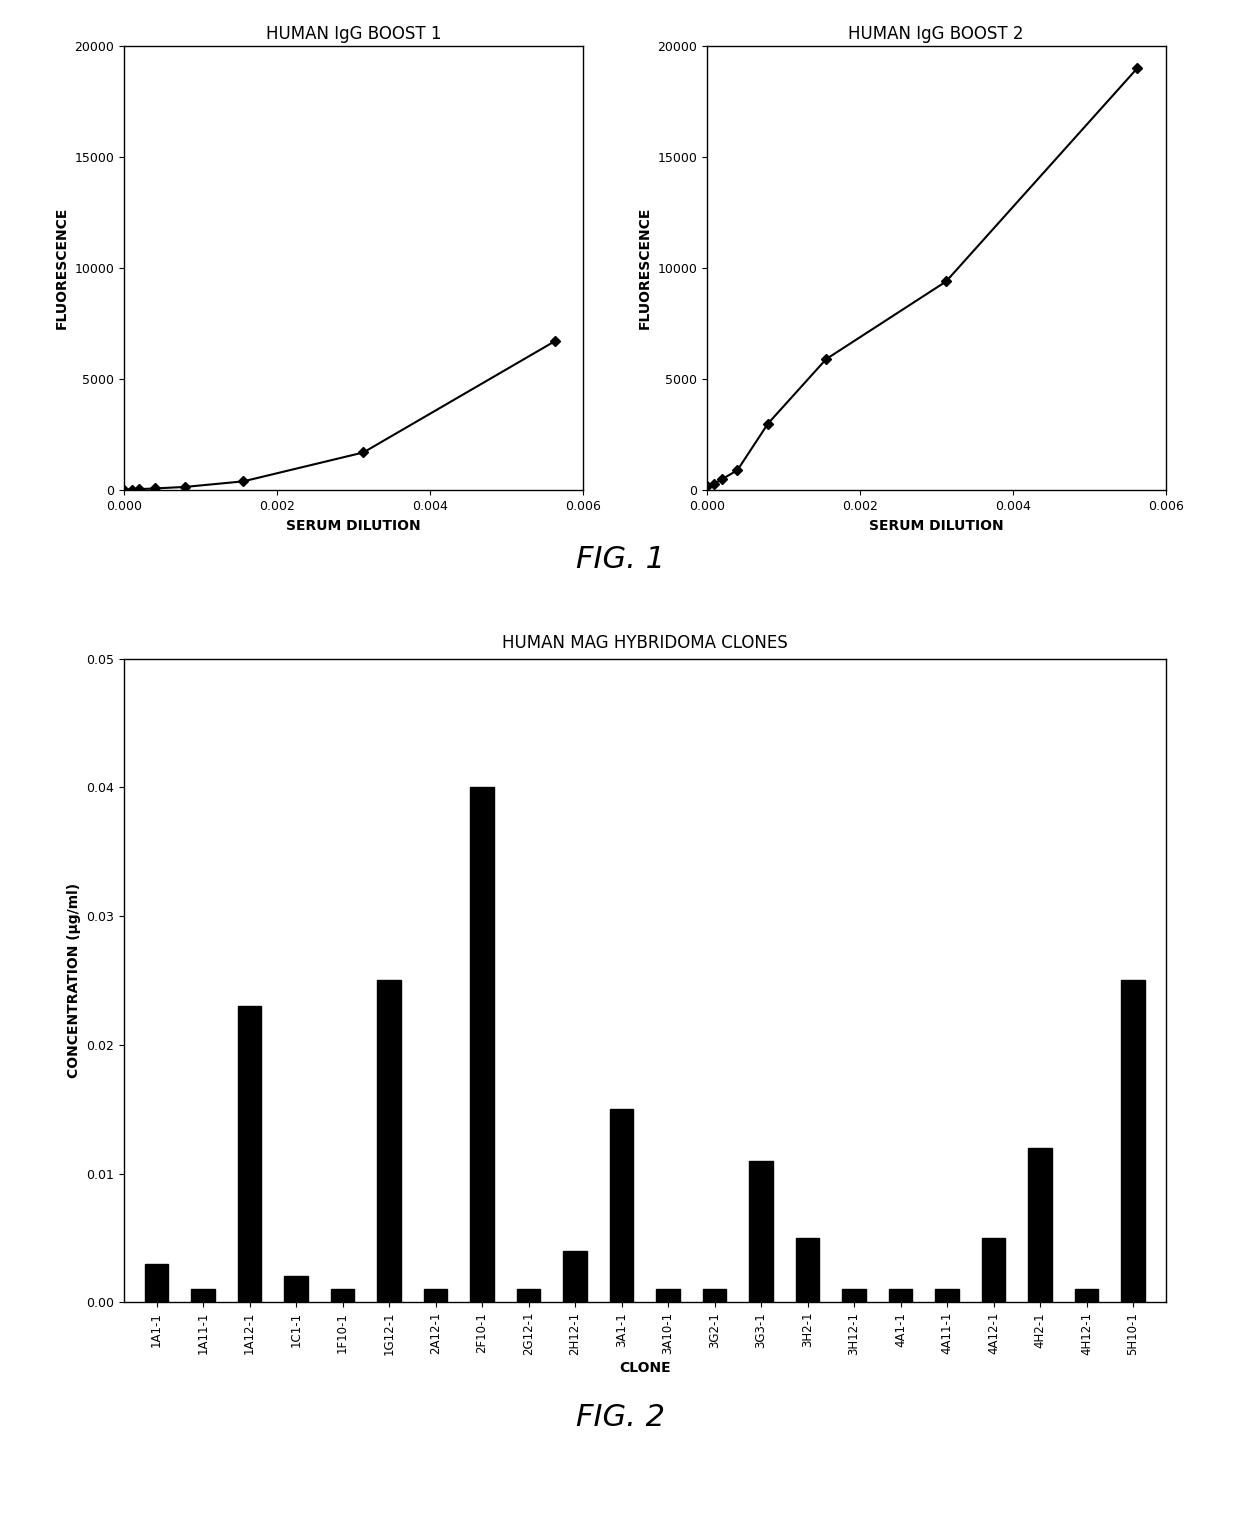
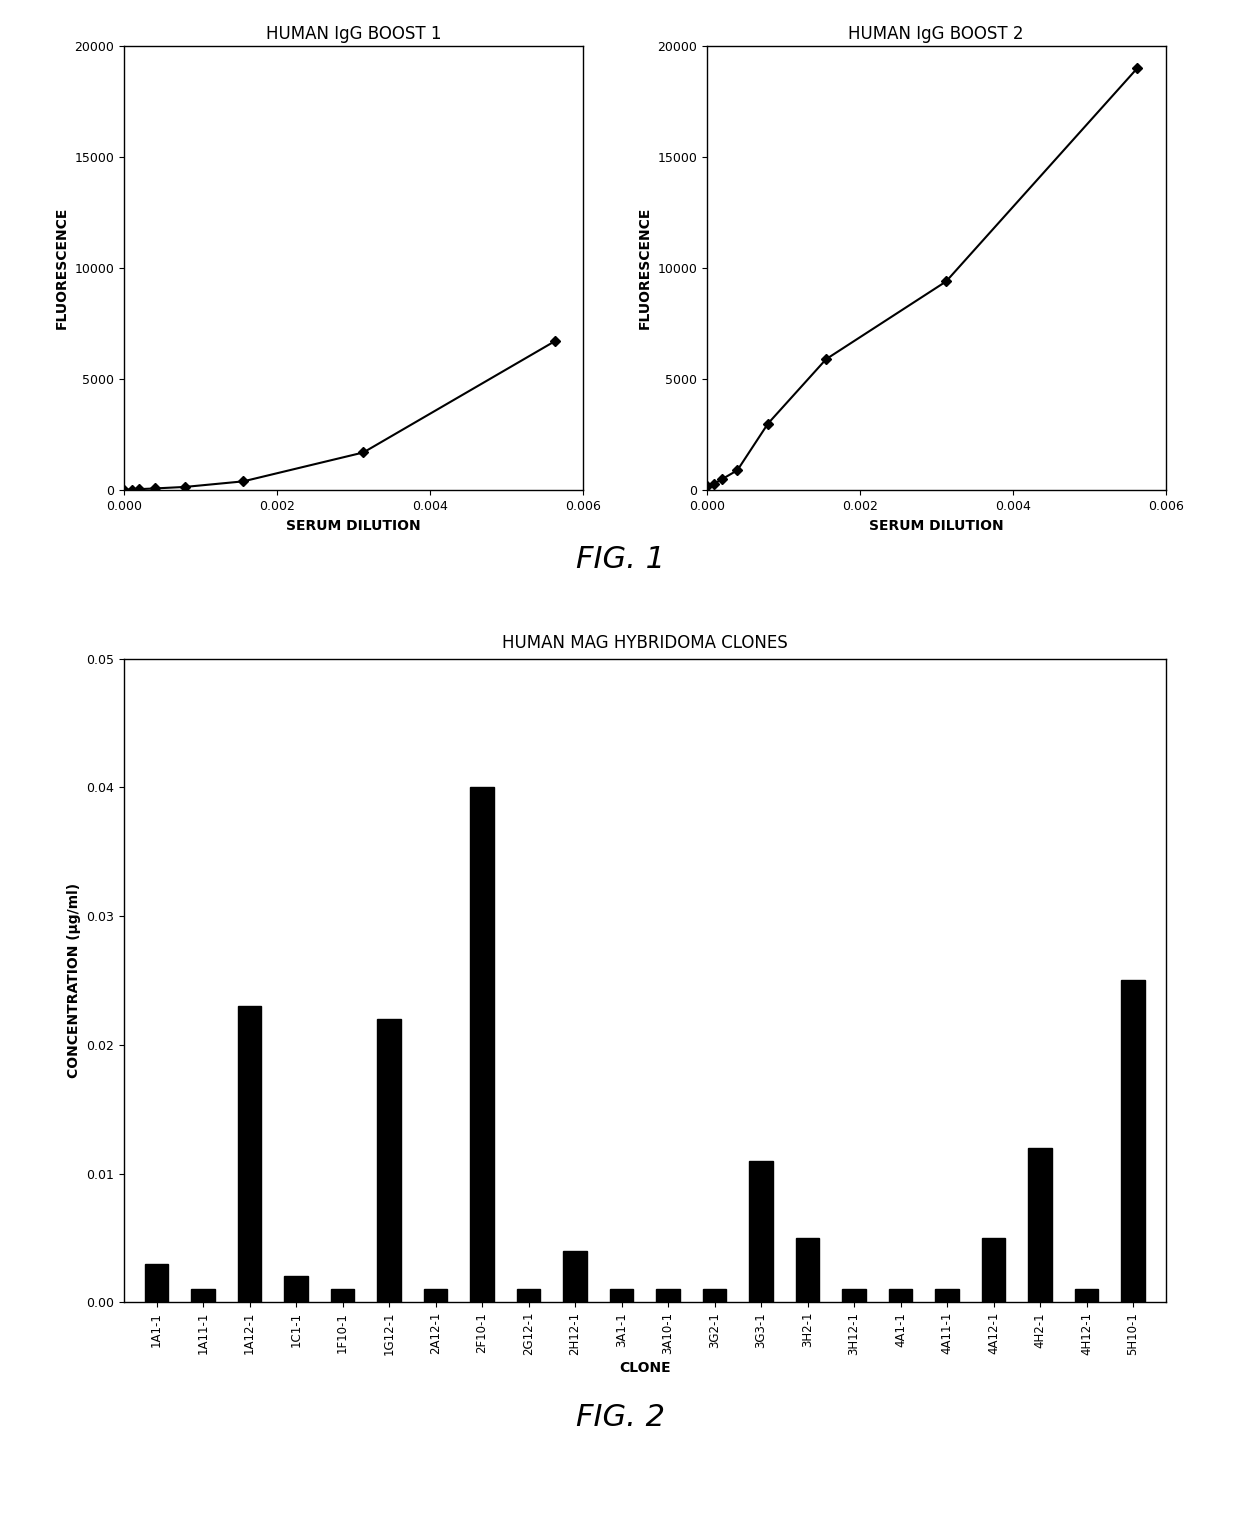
HUMAN MAG HYBRIDOMA CLONES/1G12-1: 0.025 -> 0.022
HUMAN MAG HYBRIDOMA CLONES/3A1-1: 0.015 -> 0.001
